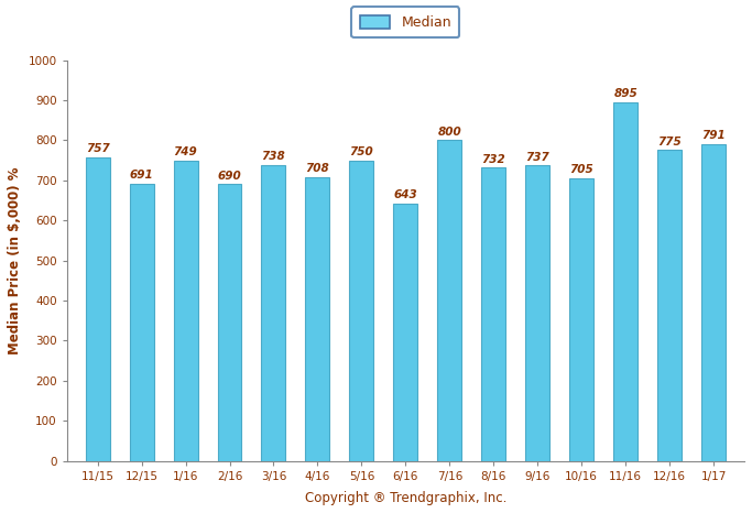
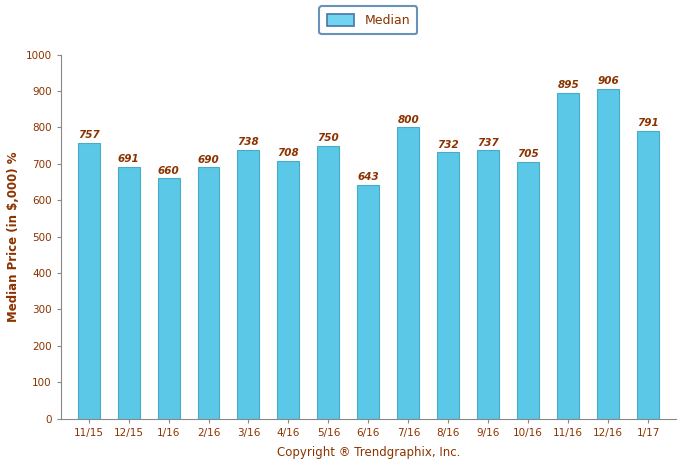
1/16: 749 -> 660
12/16: 775 -> 906
